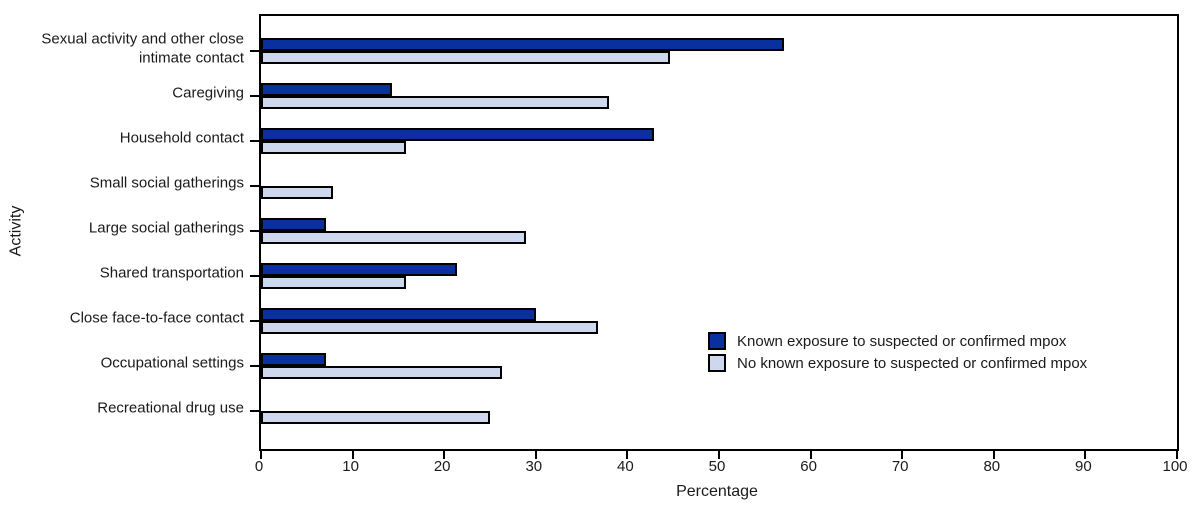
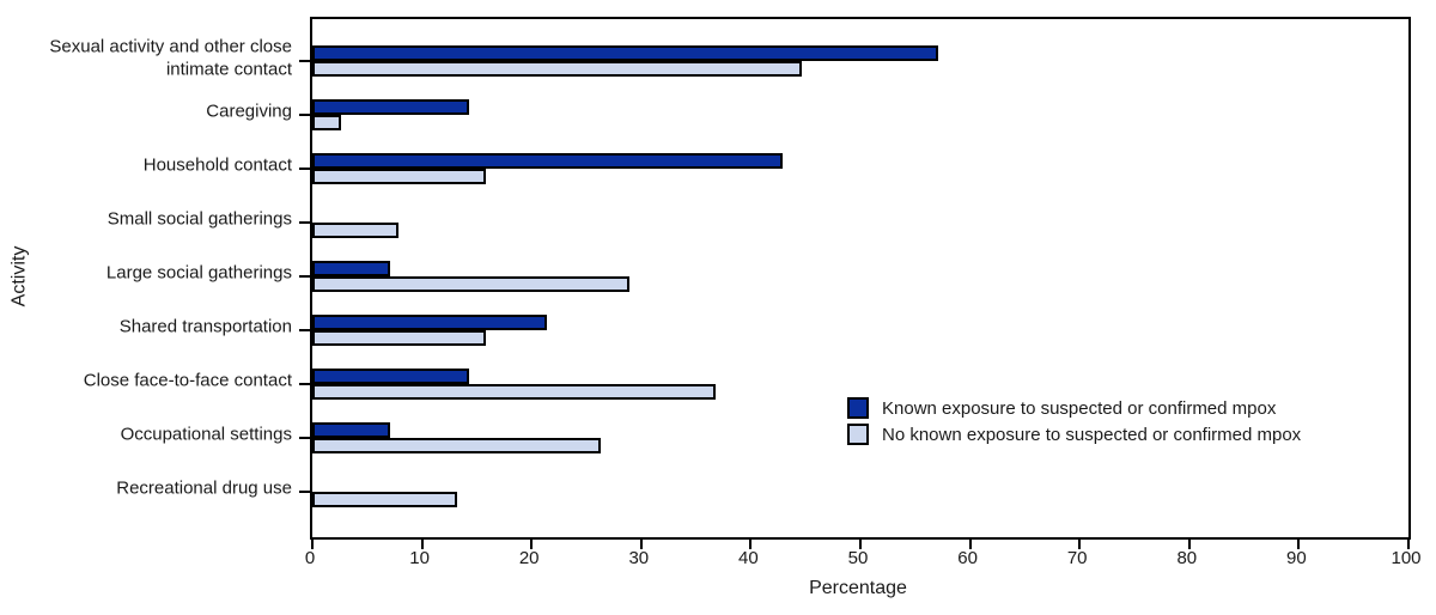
No known exposure to suspected or confirmed mpox/Caregiving: 38 -> 3
Known exposure to suspected or confirmed mpox/Close face-to-face contact: 30 -> 14
No known exposure to suspected or confirmed mpox/Recreational drug use: 25 -> 13
